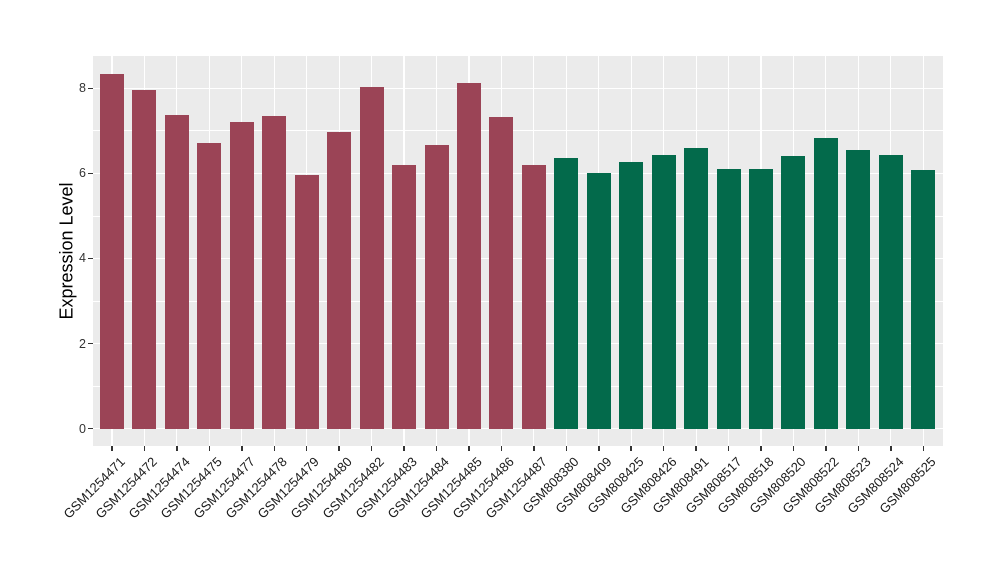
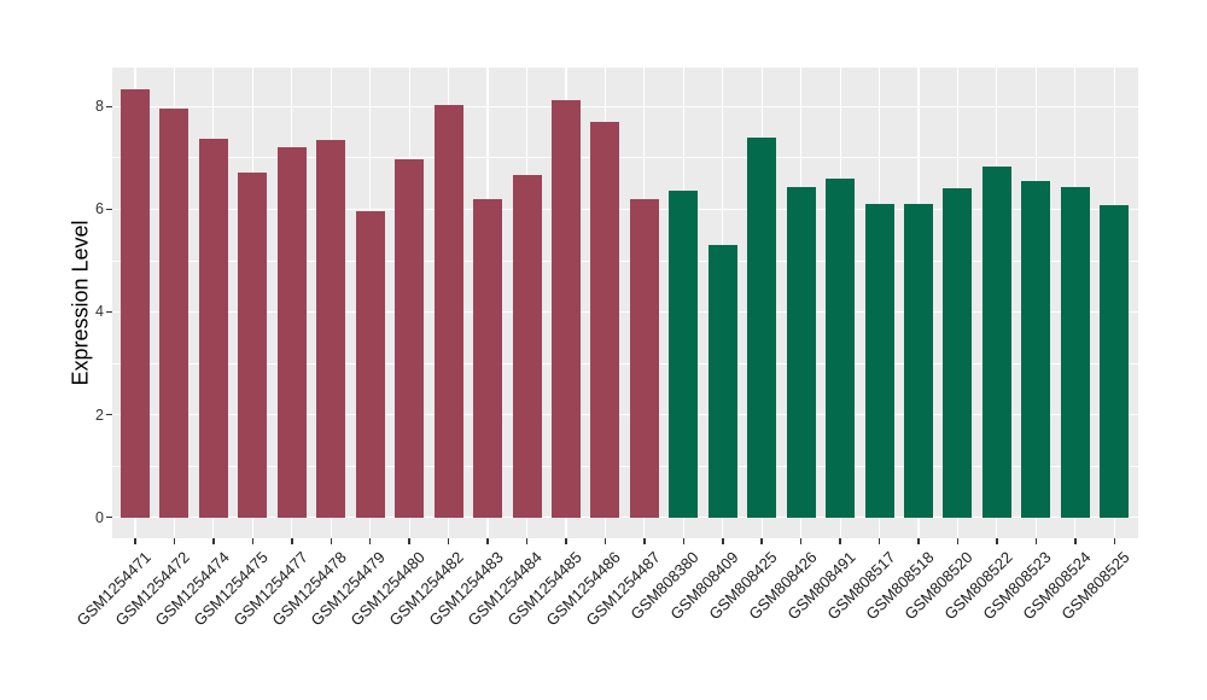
GSM1254486: 7.3 -> 7.7
GSM808409: 6.0 -> 5.3
GSM808425: 6.3 -> 7.4
